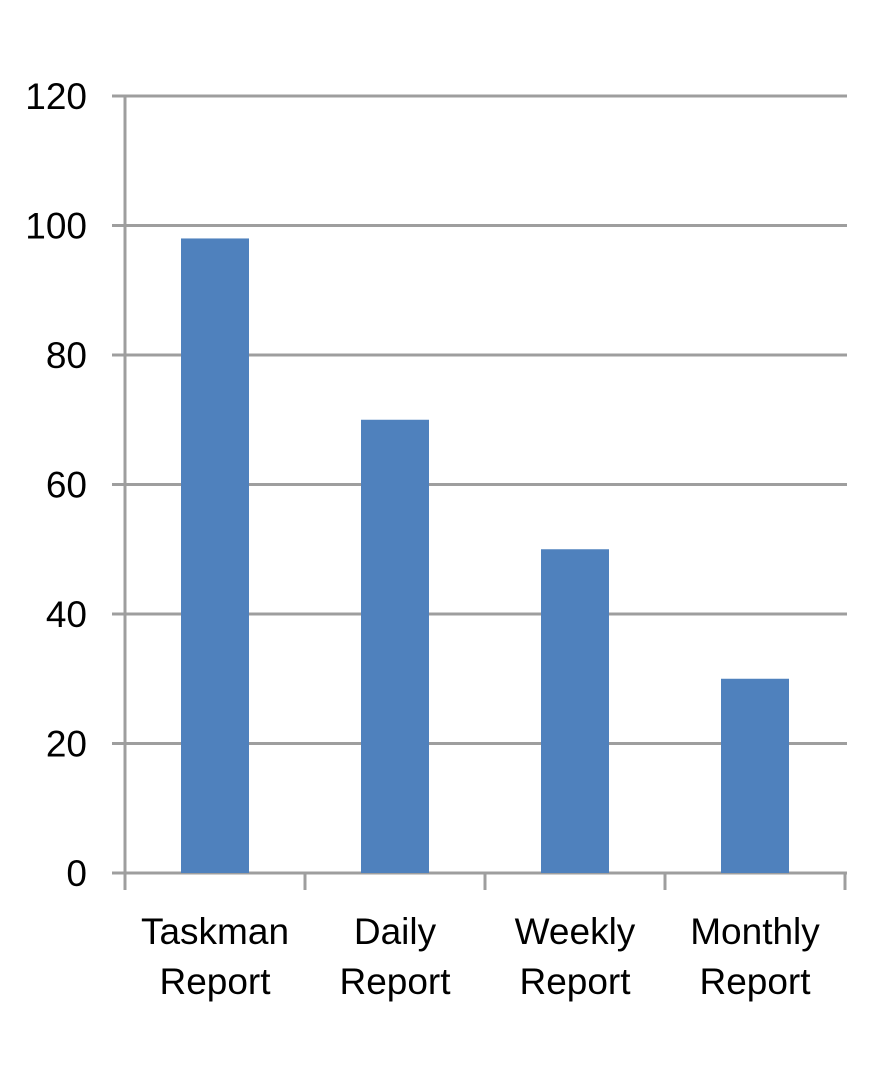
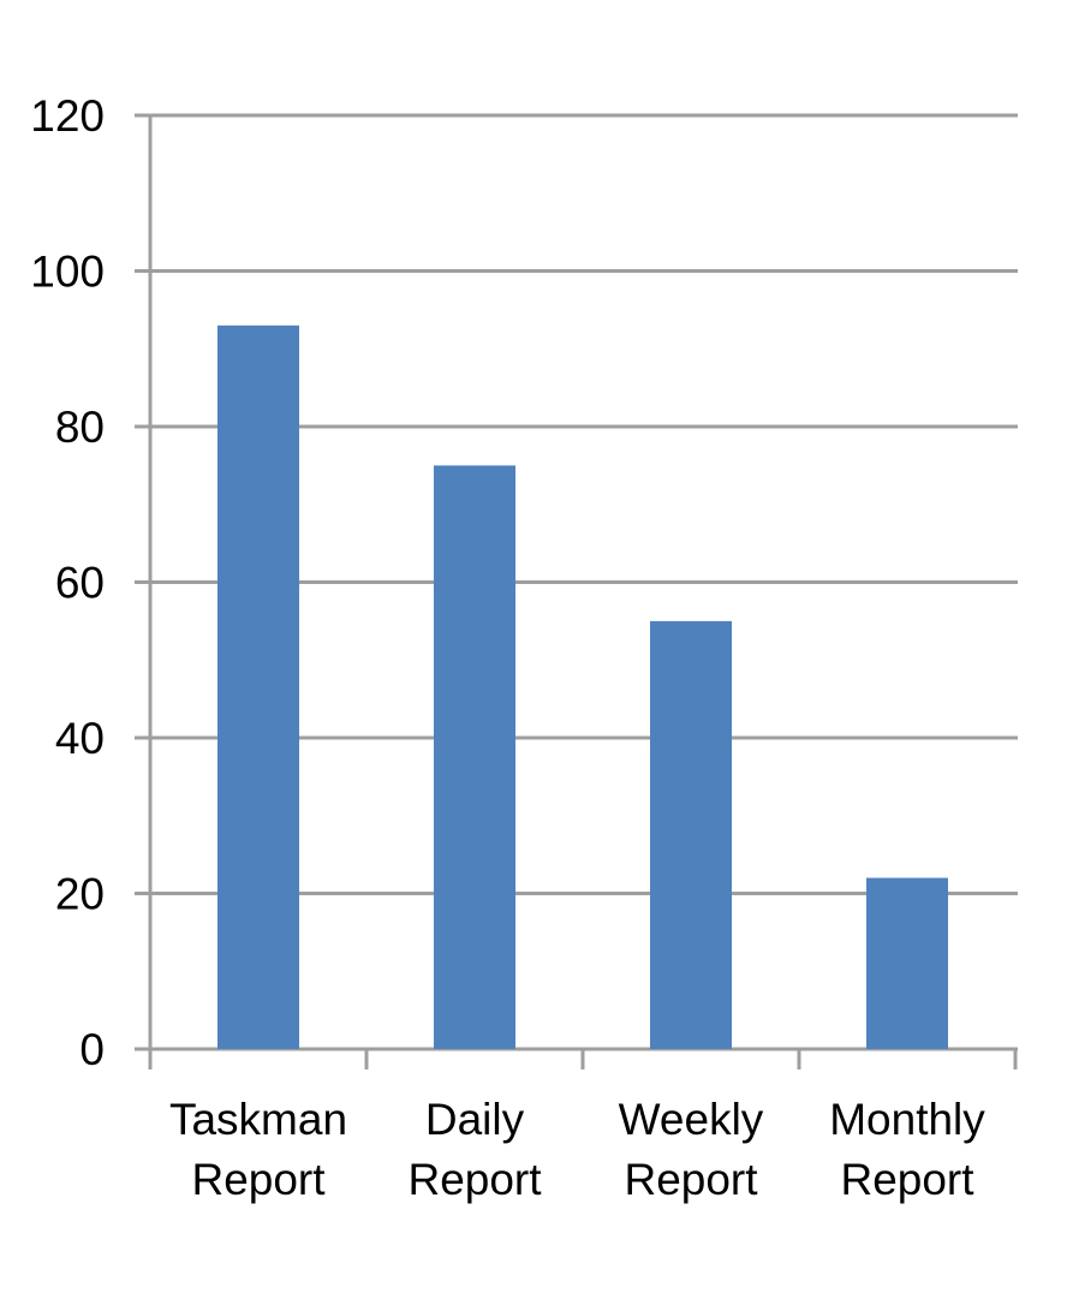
Taskman Report: 98 -> 93
Daily Report: 70 -> 75
Weekly Report: 50 -> 55
Monthly Report: 30 -> 22
